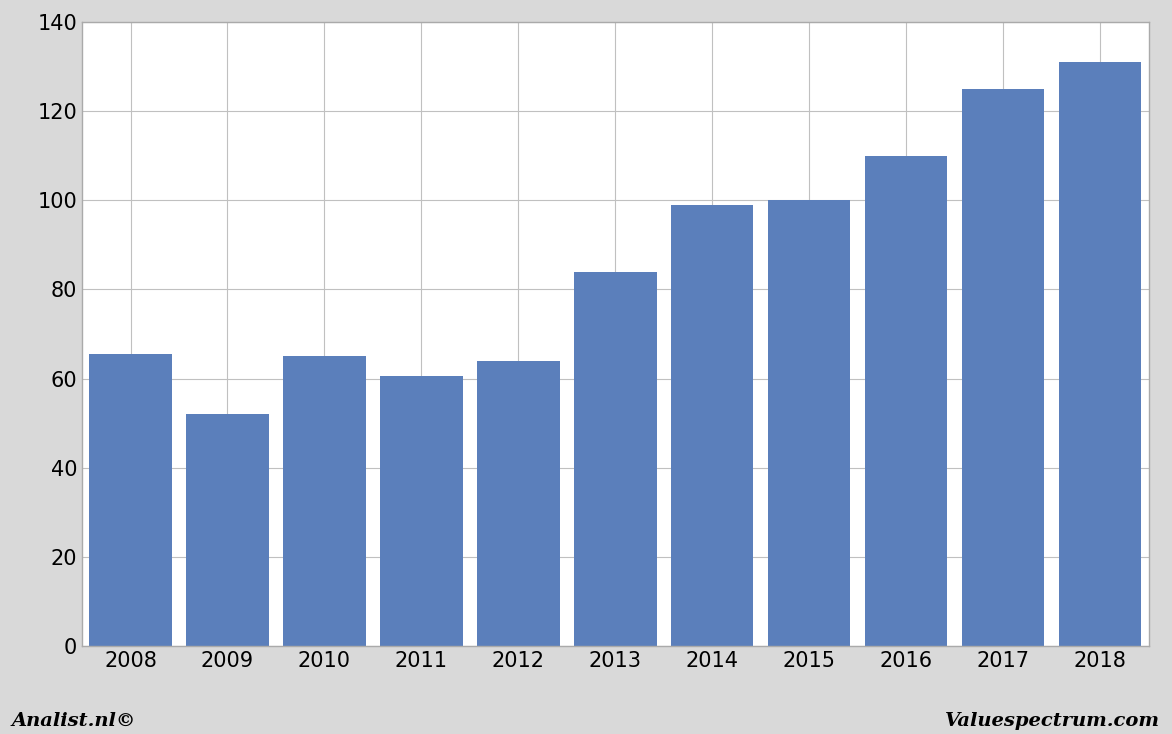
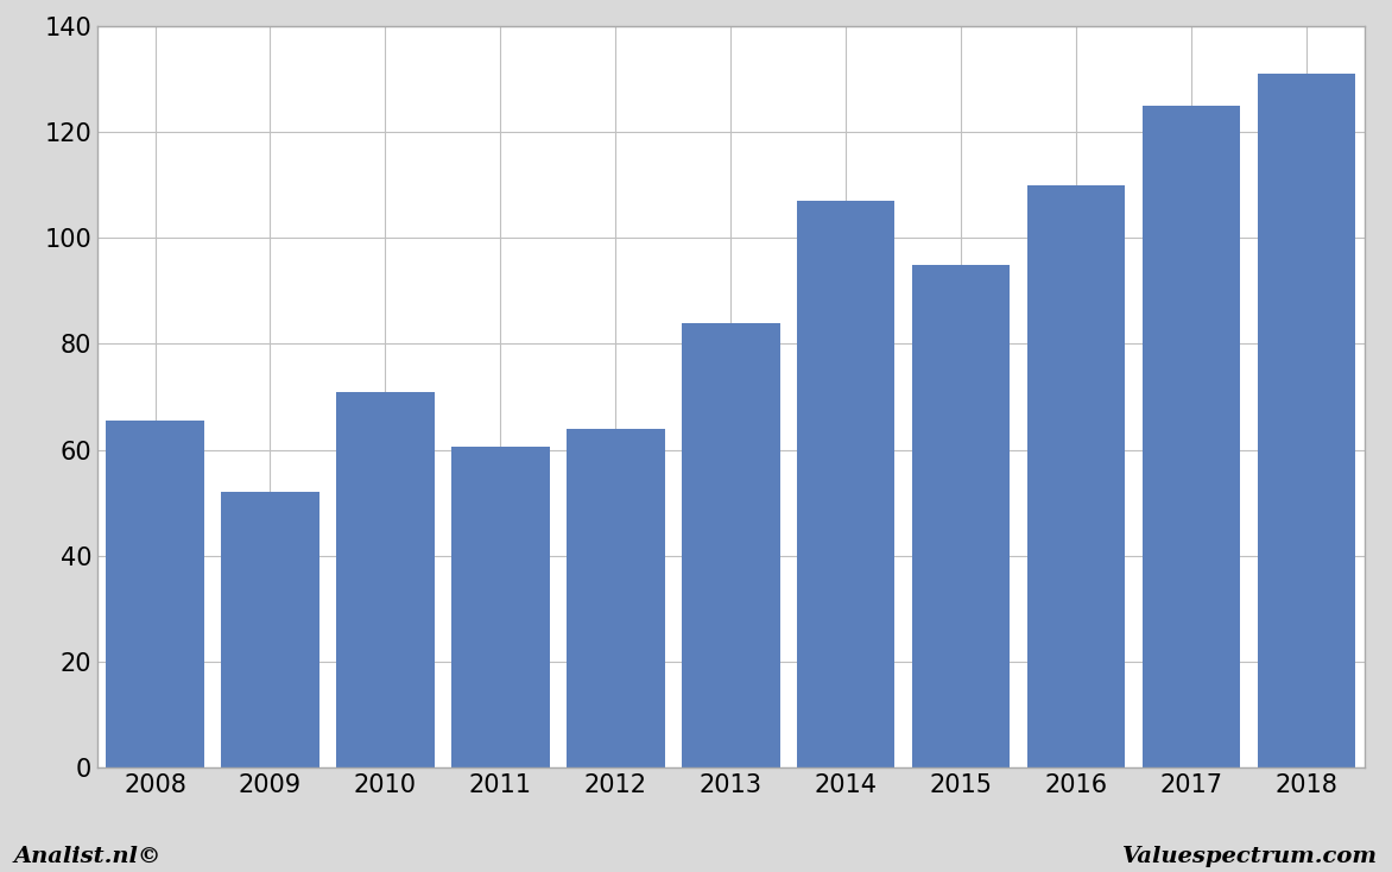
2010: 65.0 -> 71.0
2014: 99.0 -> 107.0
2015: 100.0 -> 95.0
